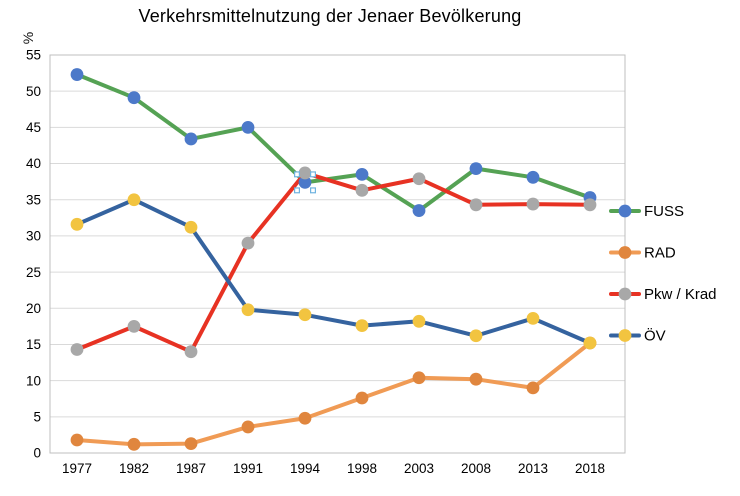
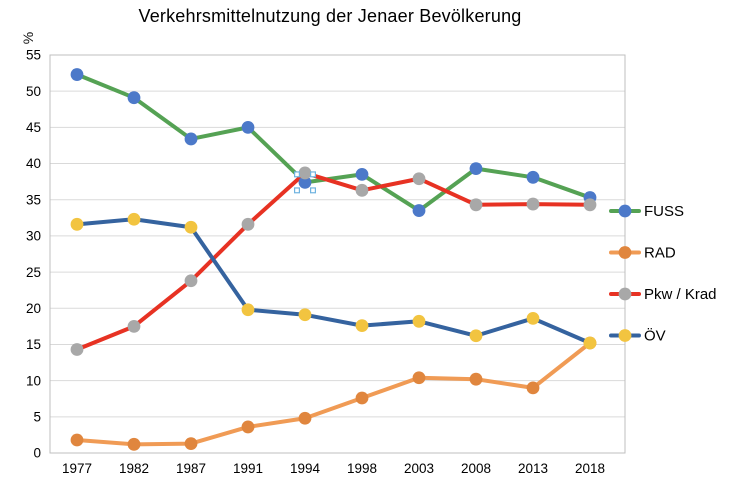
ÖV/1982: 35 -> 32
Pkw / Krad/1987: 14 -> 24
Pkw / Krad/1991: 29 -> 32
